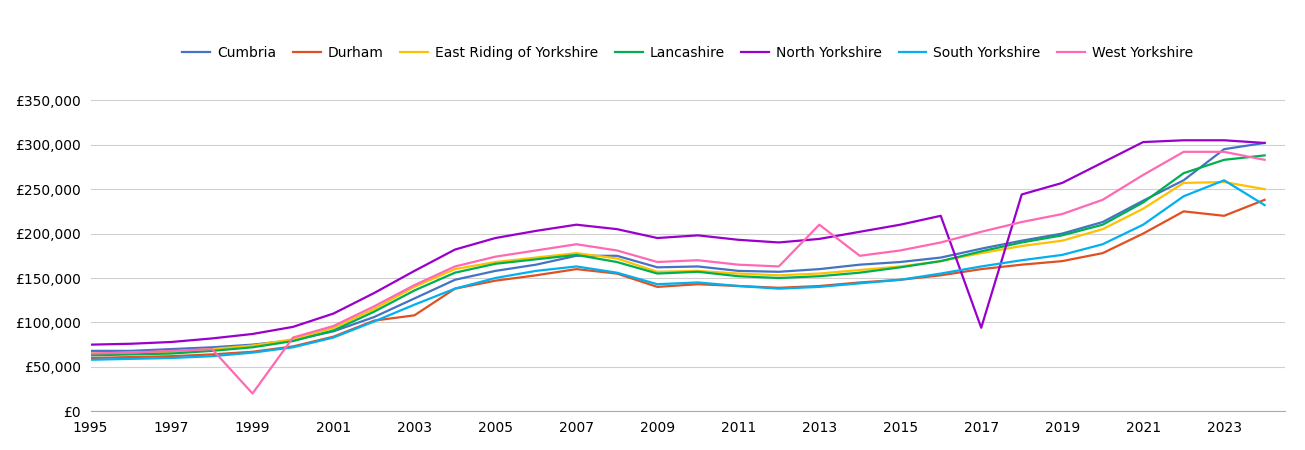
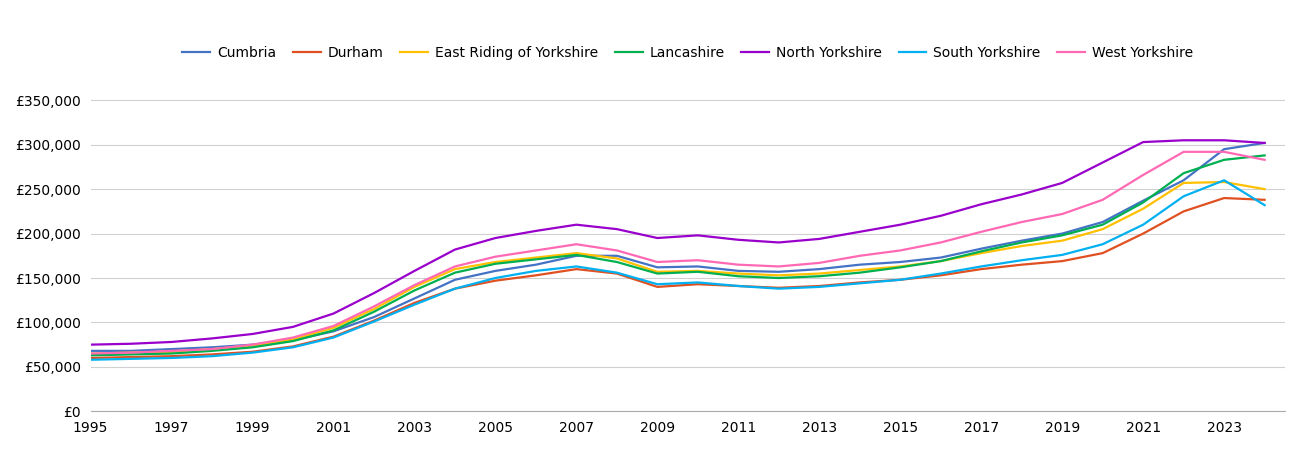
West Yorkshire/1999: £20,000 -> £75,000
Durham/2003: £108,000 -> £122,000
West Yorkshire/2013: £210,000 -> £167,000
North Yorkshire/2017: £94,000 -> £233,000
Durham/2023: £220,000 -> £240,000
